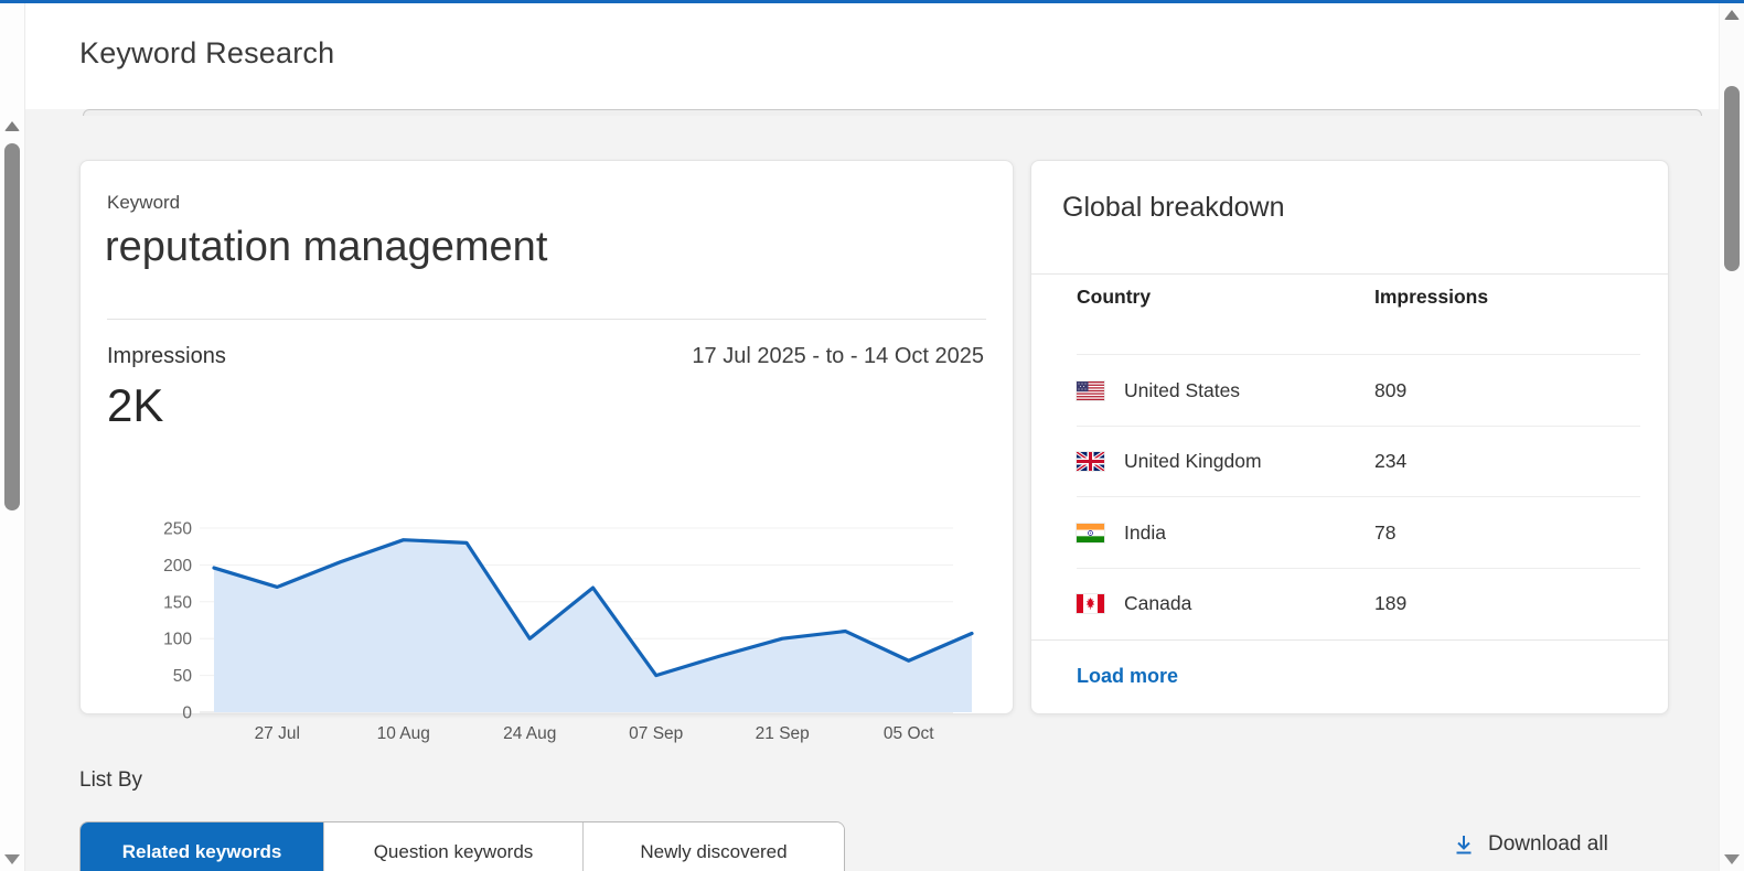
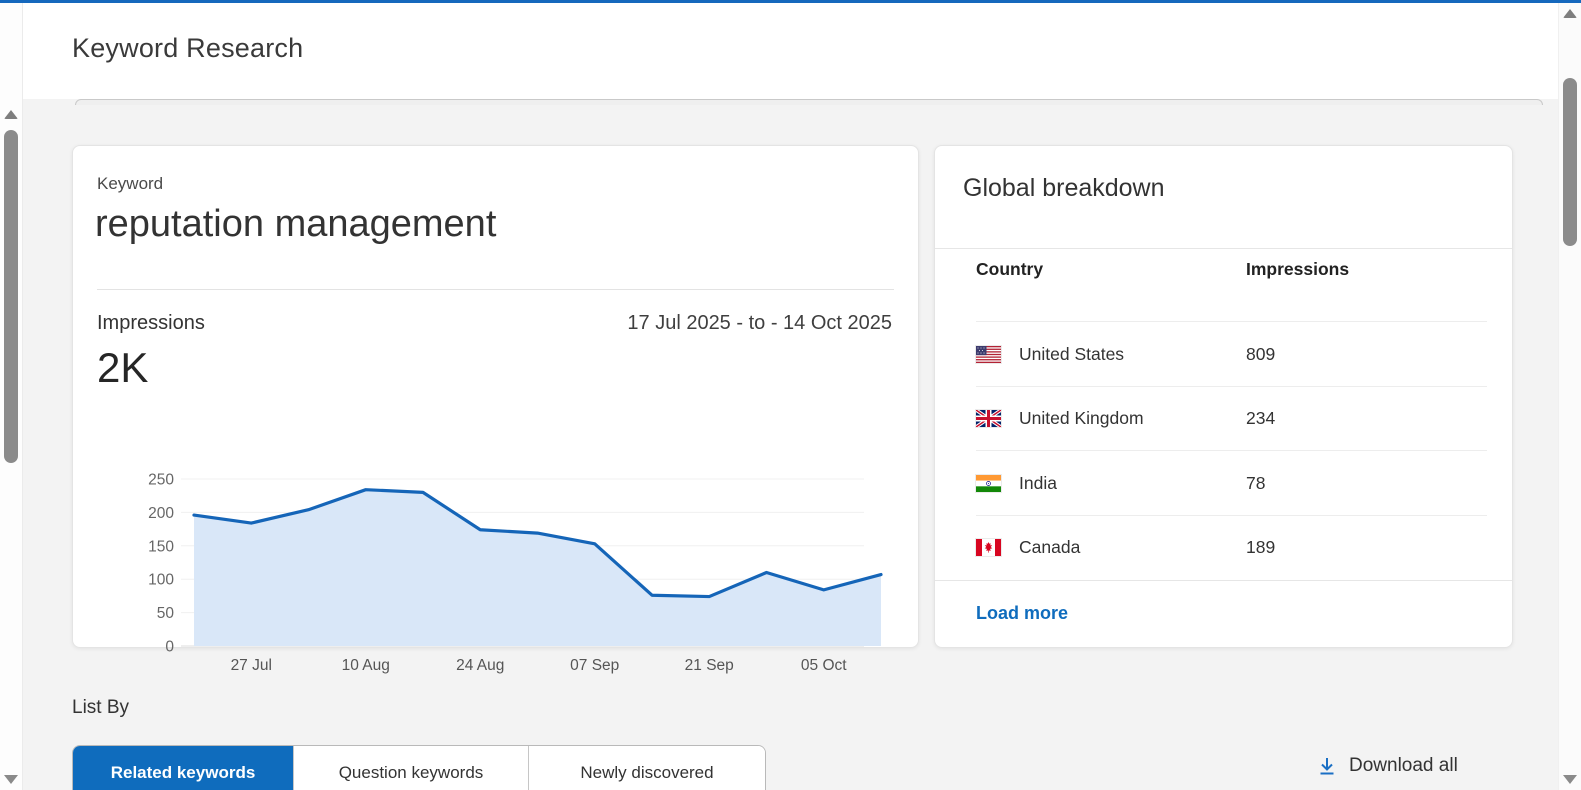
27 Jul: 170 -> 180
24 Aug: 100 -> 170
07 Sep: 50 -> 150
21 Sep: 100 -> 70
05 Oct: 70 -> 80
